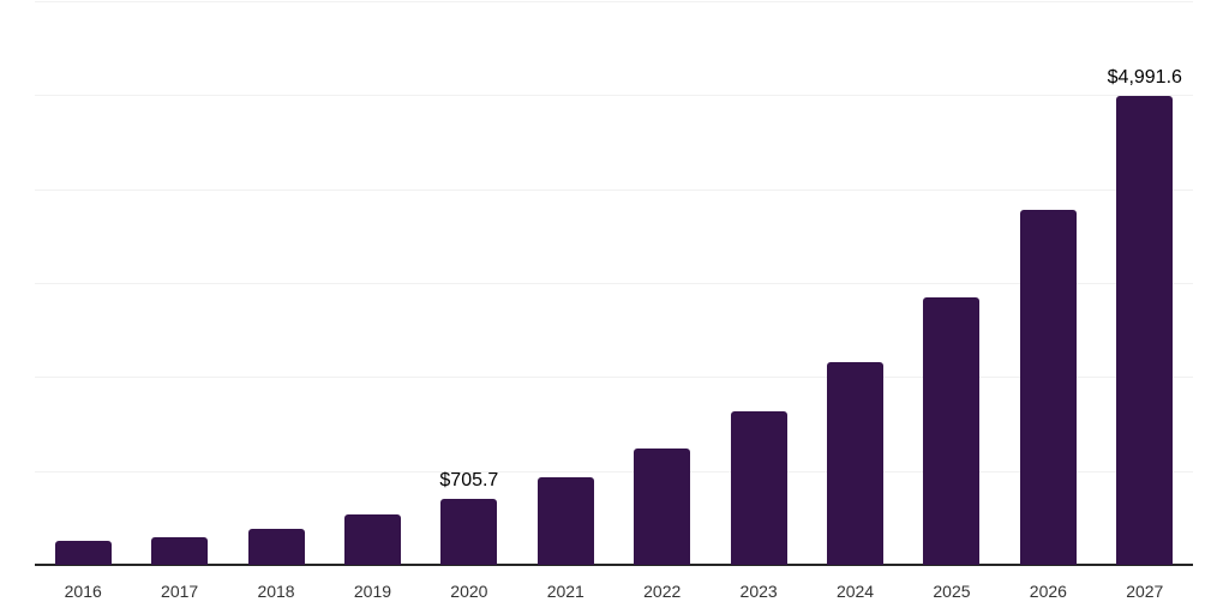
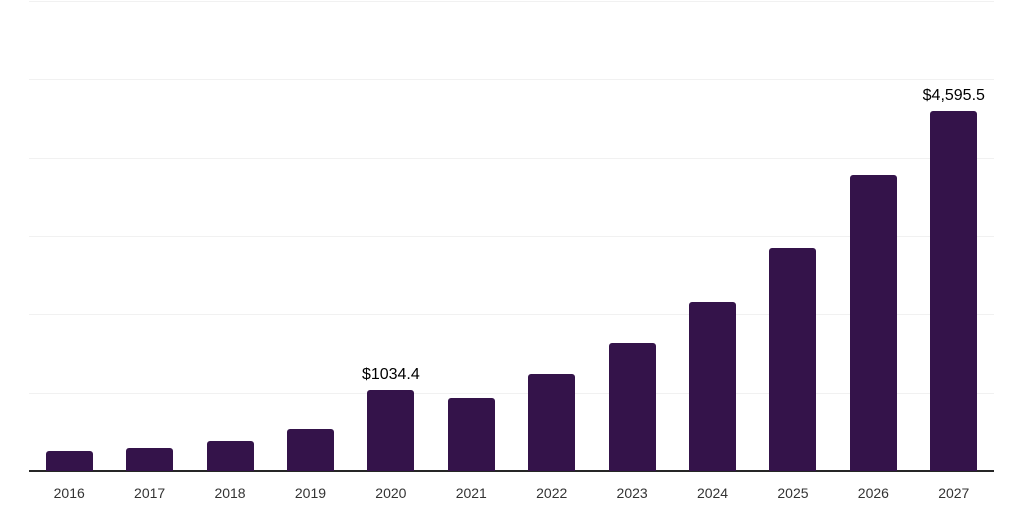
2020: $705.7 -> $1034.4
2027: $4,991.6 -> $4,595.5
